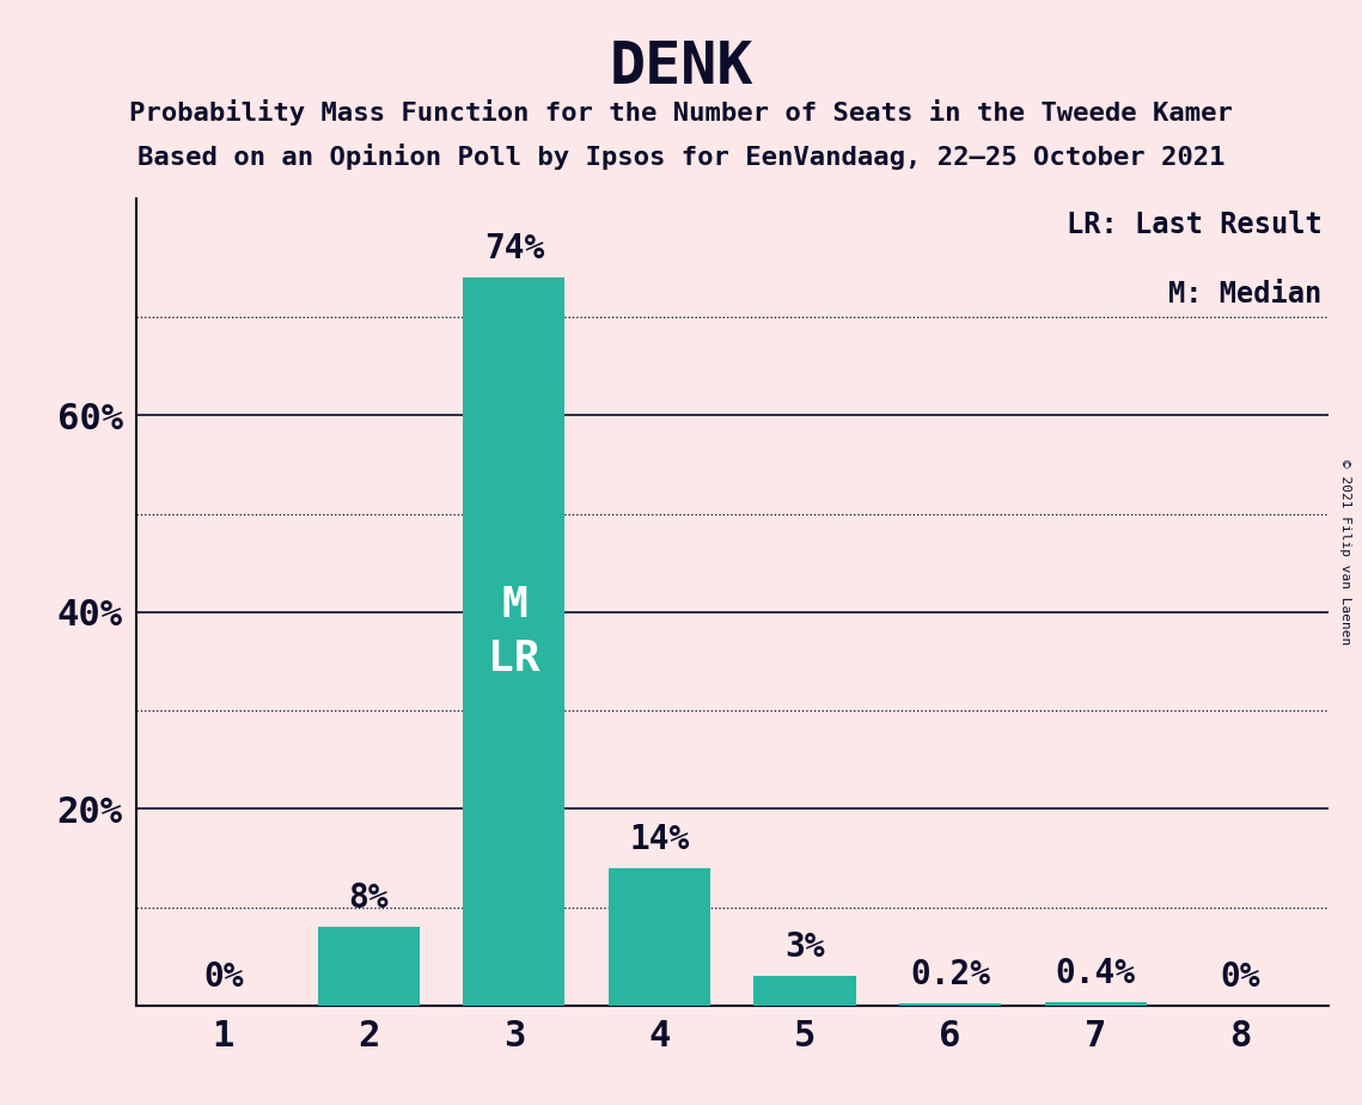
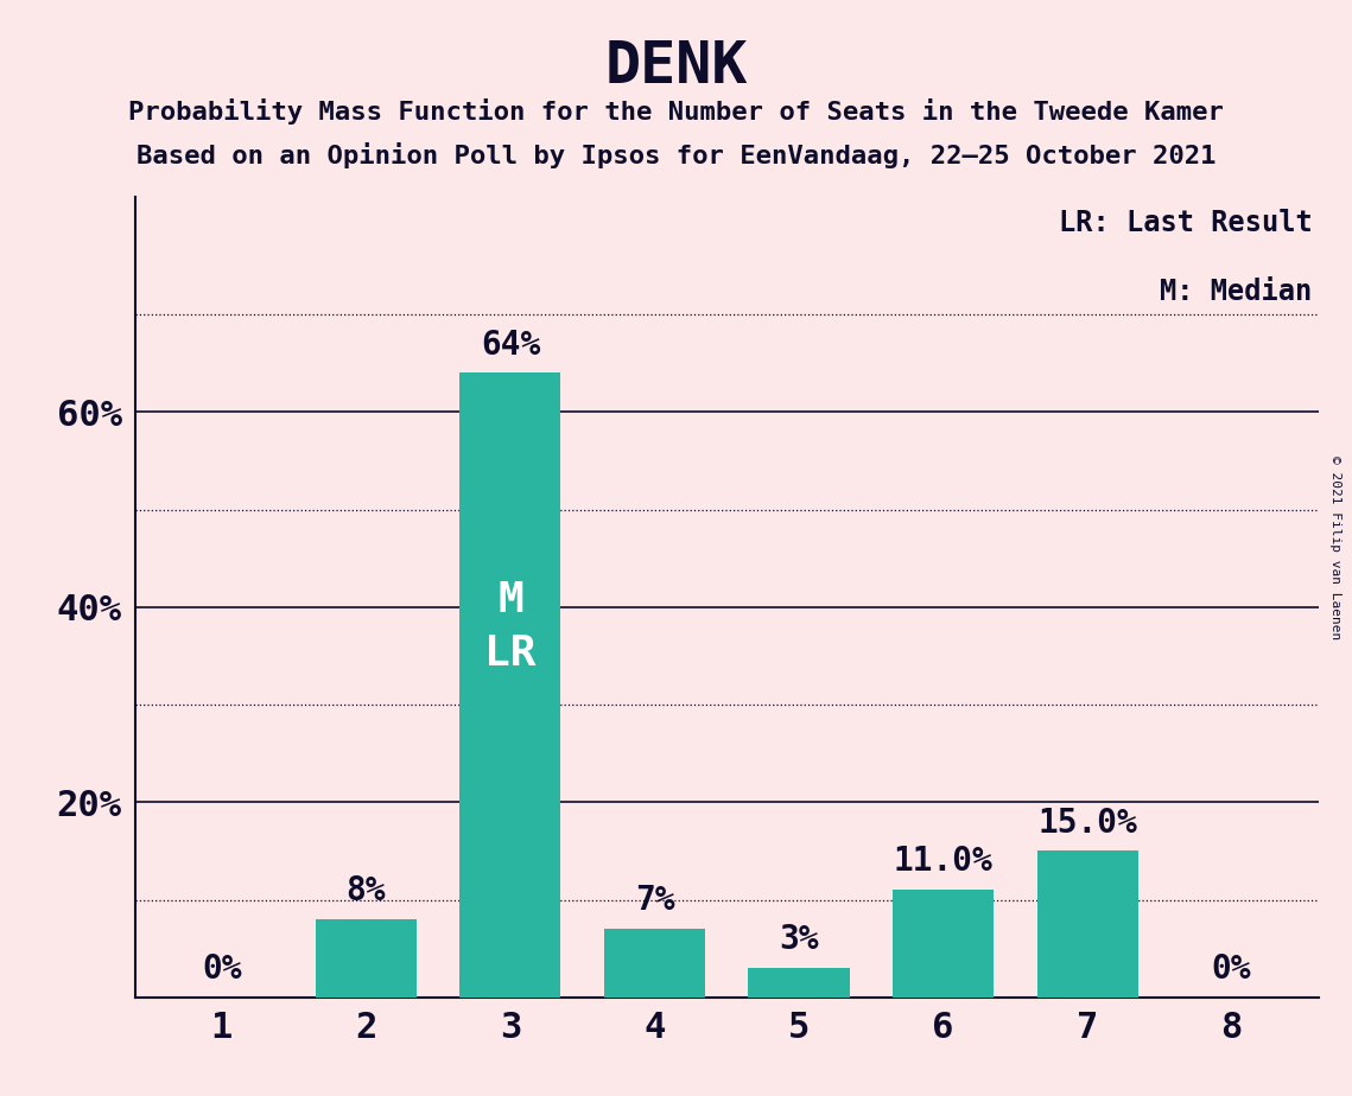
3: 74% -> 64%
4: 14% -> 7%
6: 0.2% -> 11.0%
7: 0.4% -> 15.0%
